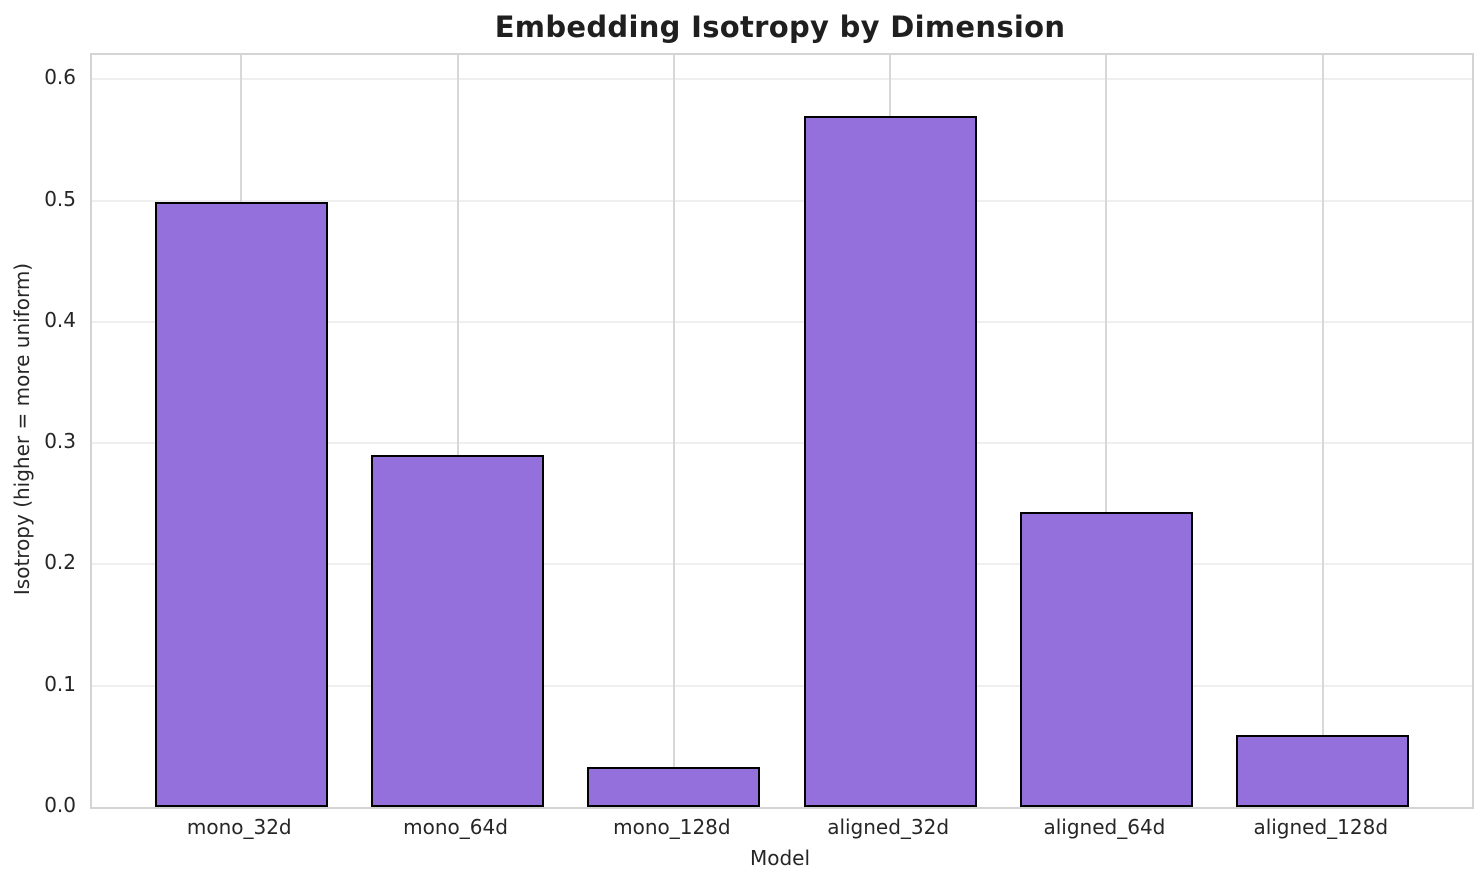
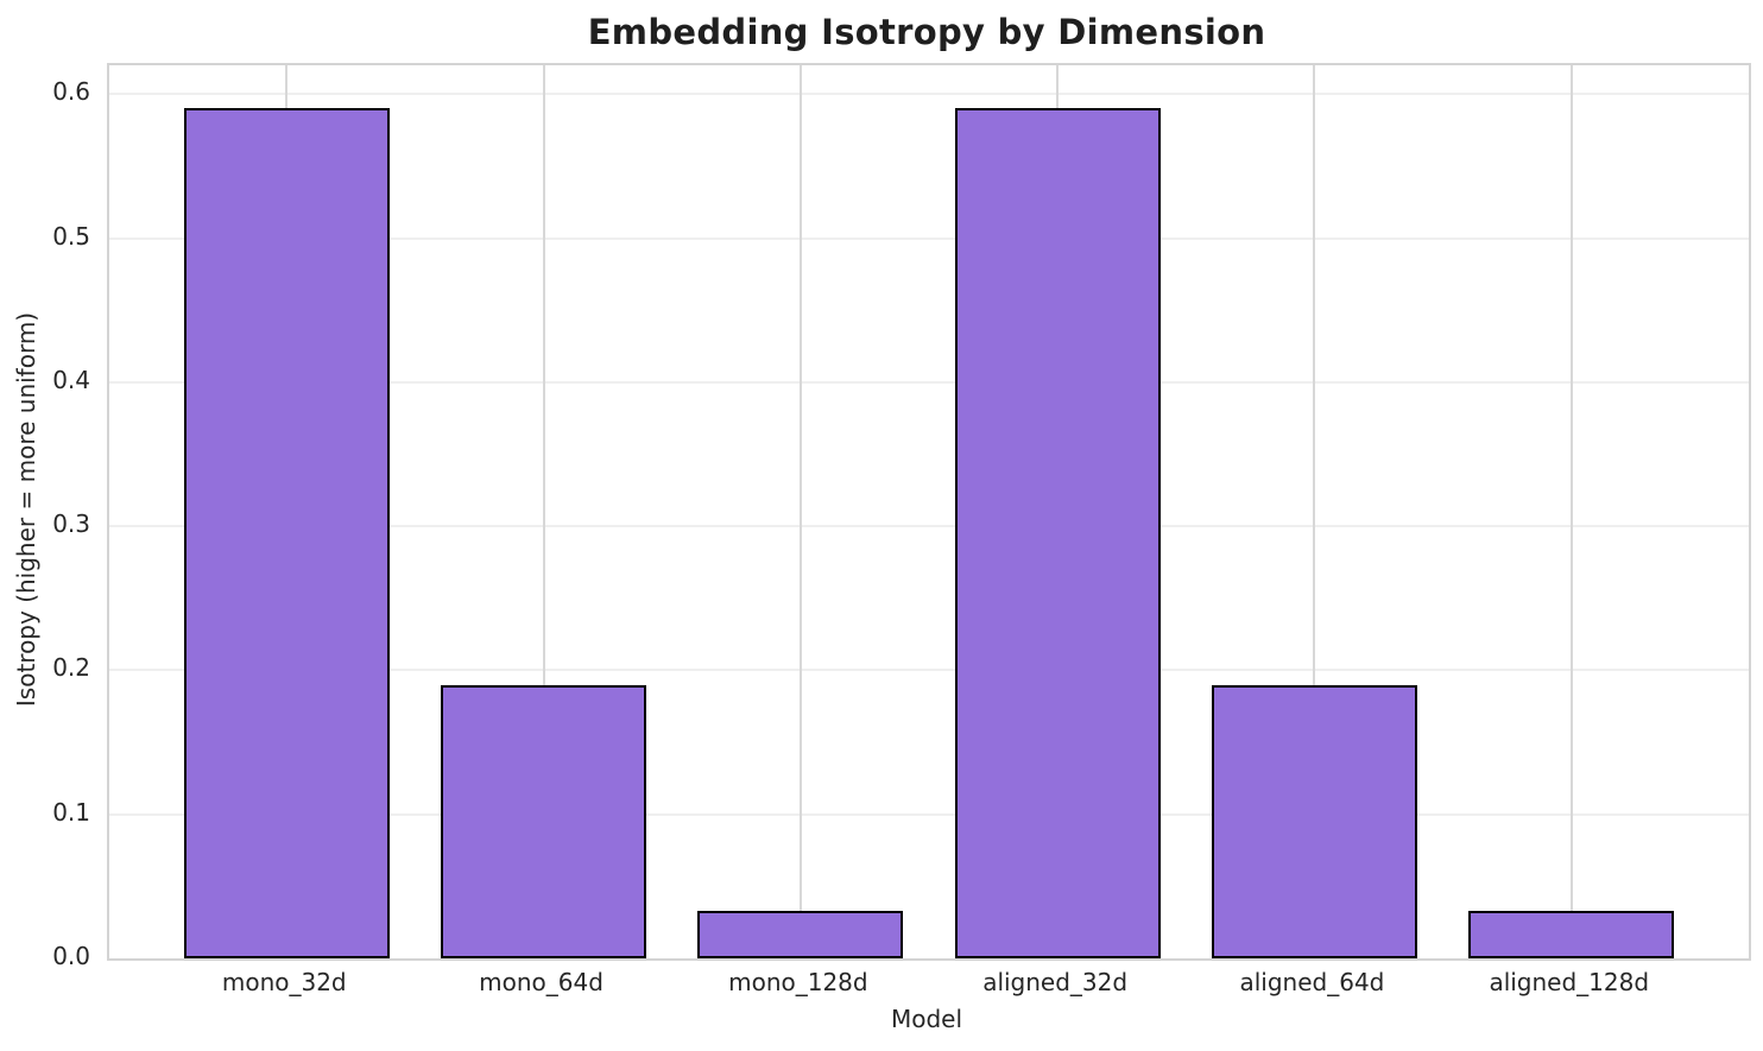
mono_32d: 0.499 -> 0.590
mono_64d: 0.290 -> 0.190
aligned_32d: 0.570 -> 0.590
aligned_64d: 0.243 -> 0.190
aligned_128d: 0.059 -> 0.033
